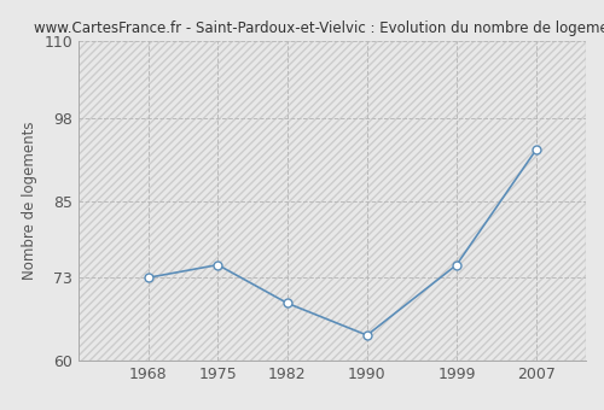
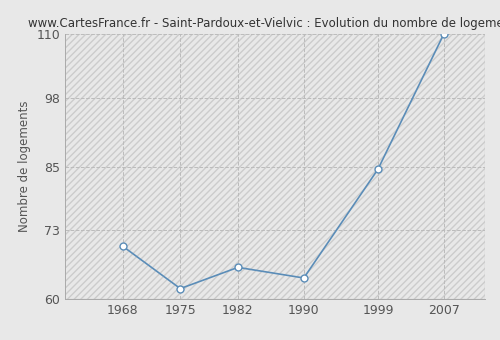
1968: 73.0 -> 70.0
1975: 75.0 -> 62.0
1982: 69.0 -> 66.0
1999: 75.0 -> 84.5
2007: 93.0 -> 110.0
